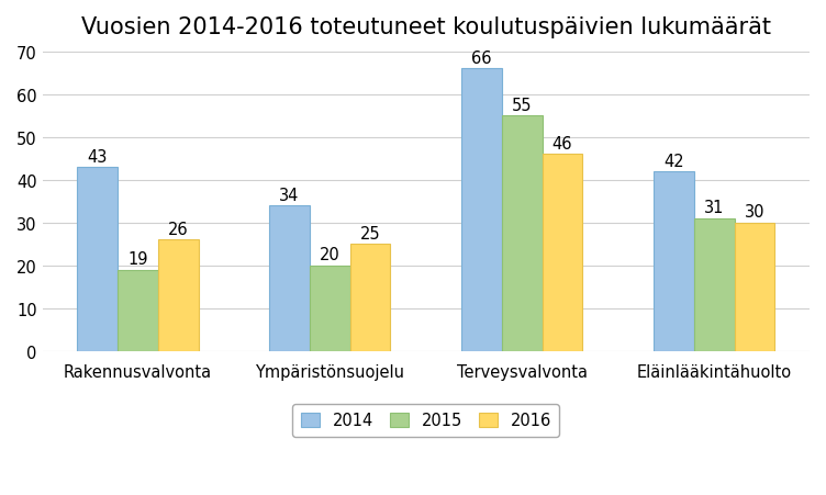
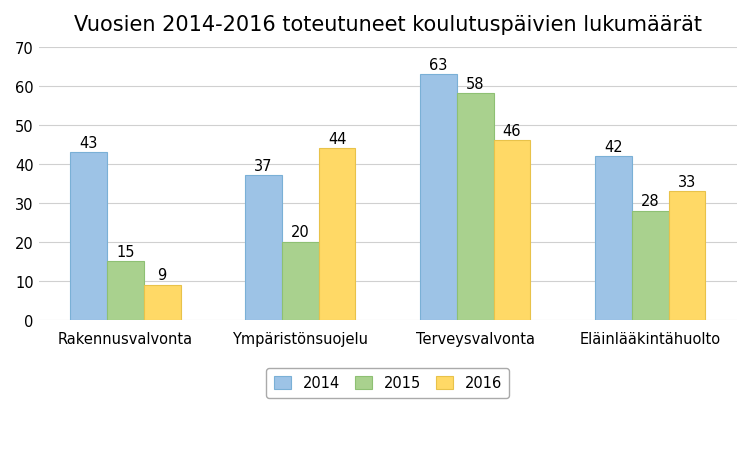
2015/Rakennusvalvonta: 19 -> 15
2016/Rakennusvalvonta: 26 -> 9
2014/Ympäristönsuojelu: 34 -> 37
2016/Ympäristönsuojelu: 25 -> 44
2014/Terveysvalvonta: 66 -> 63
2015/Terveysvalvonta: 55 -> 58
2015/Eläinlääkintähuolto: 31 -> 28
2016/Eläinlääkintähuolto: 30 -> 33
